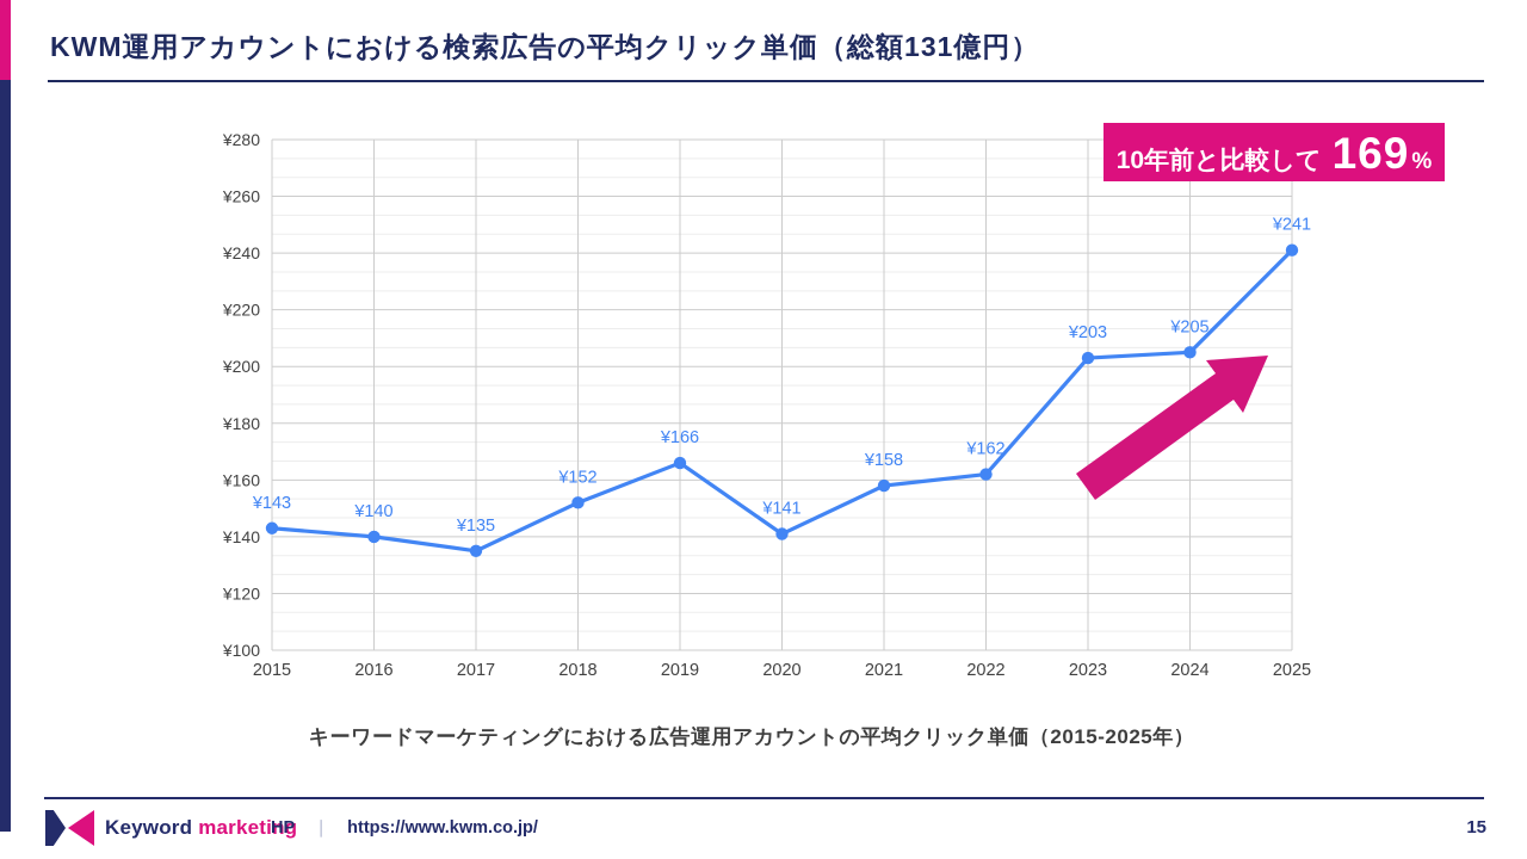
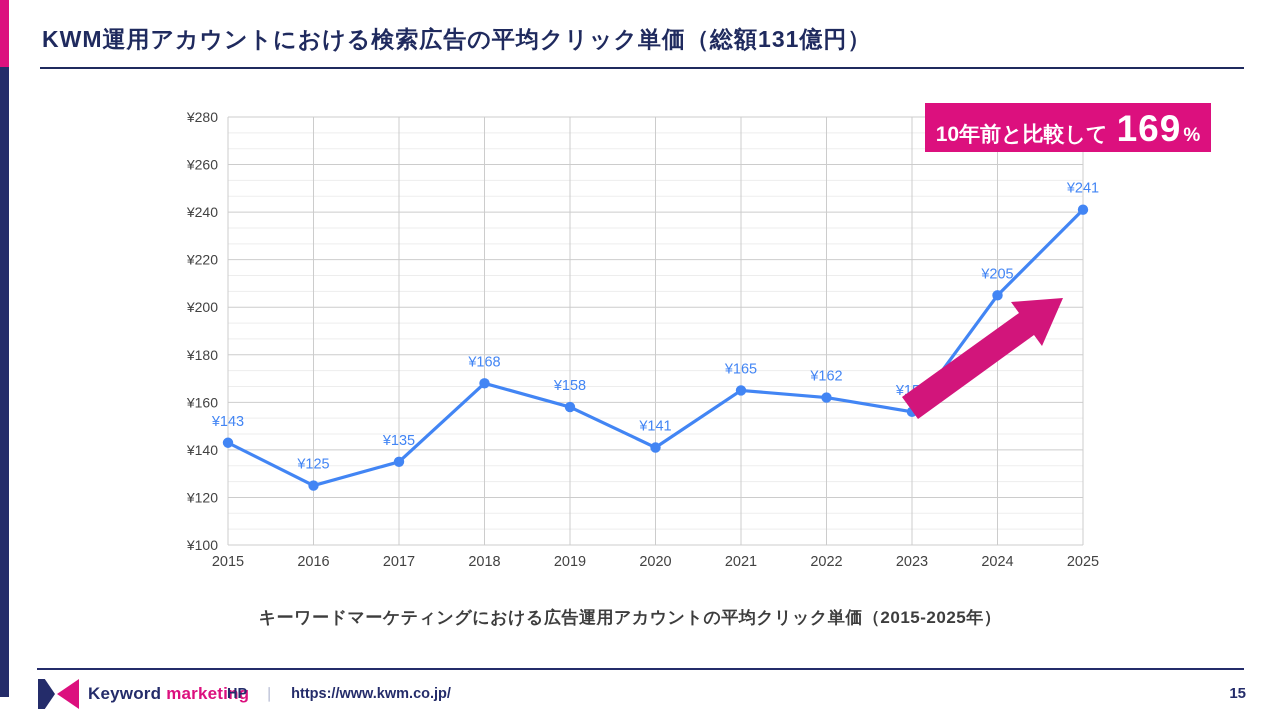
2016: ¥140 -> ¥125
2018: ¥152 -> ¥168
2019: ¥166 -> ¥158
2021: ¥158 -> ¥165
2023: ¥203 -> ¥156
